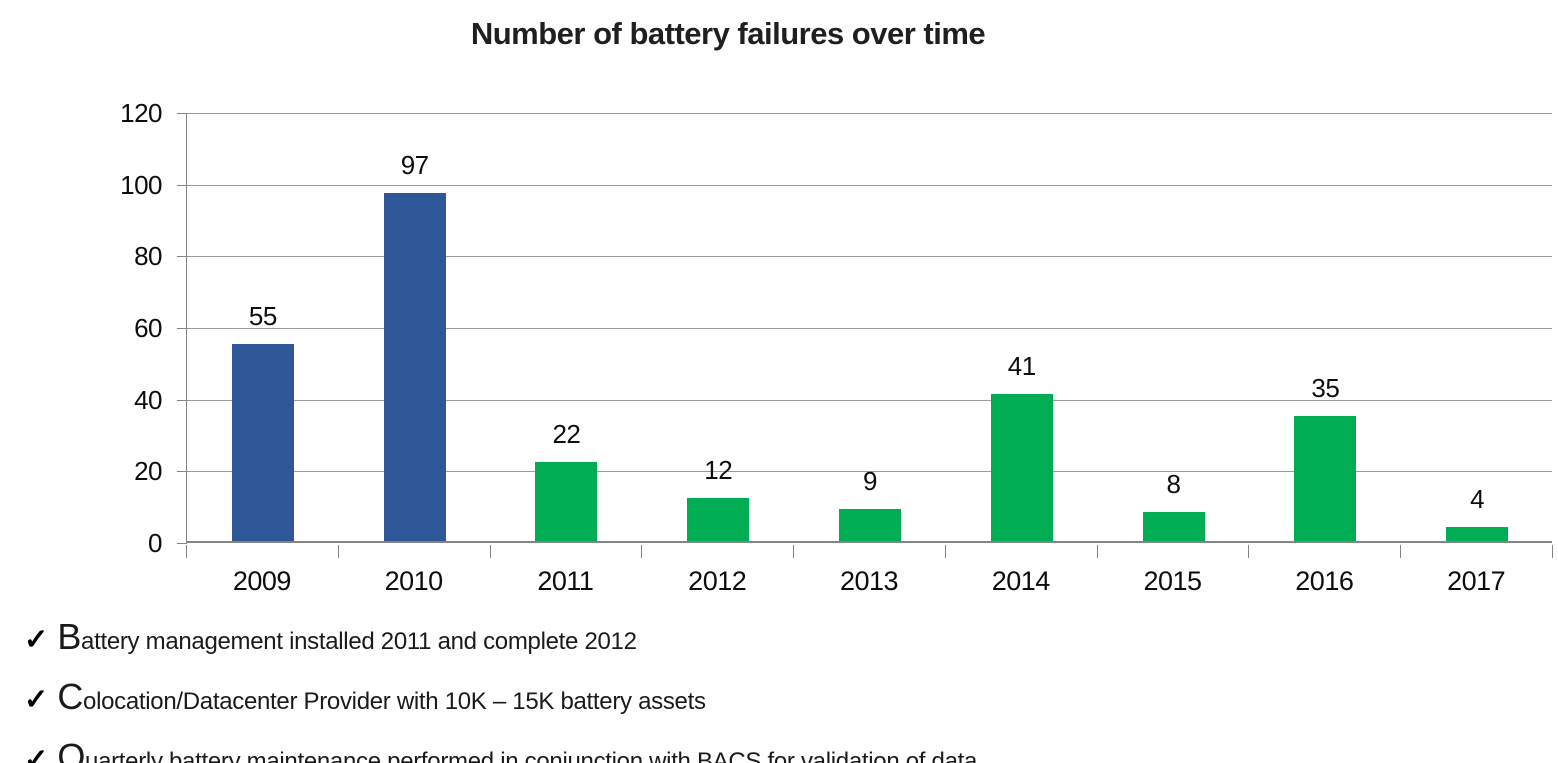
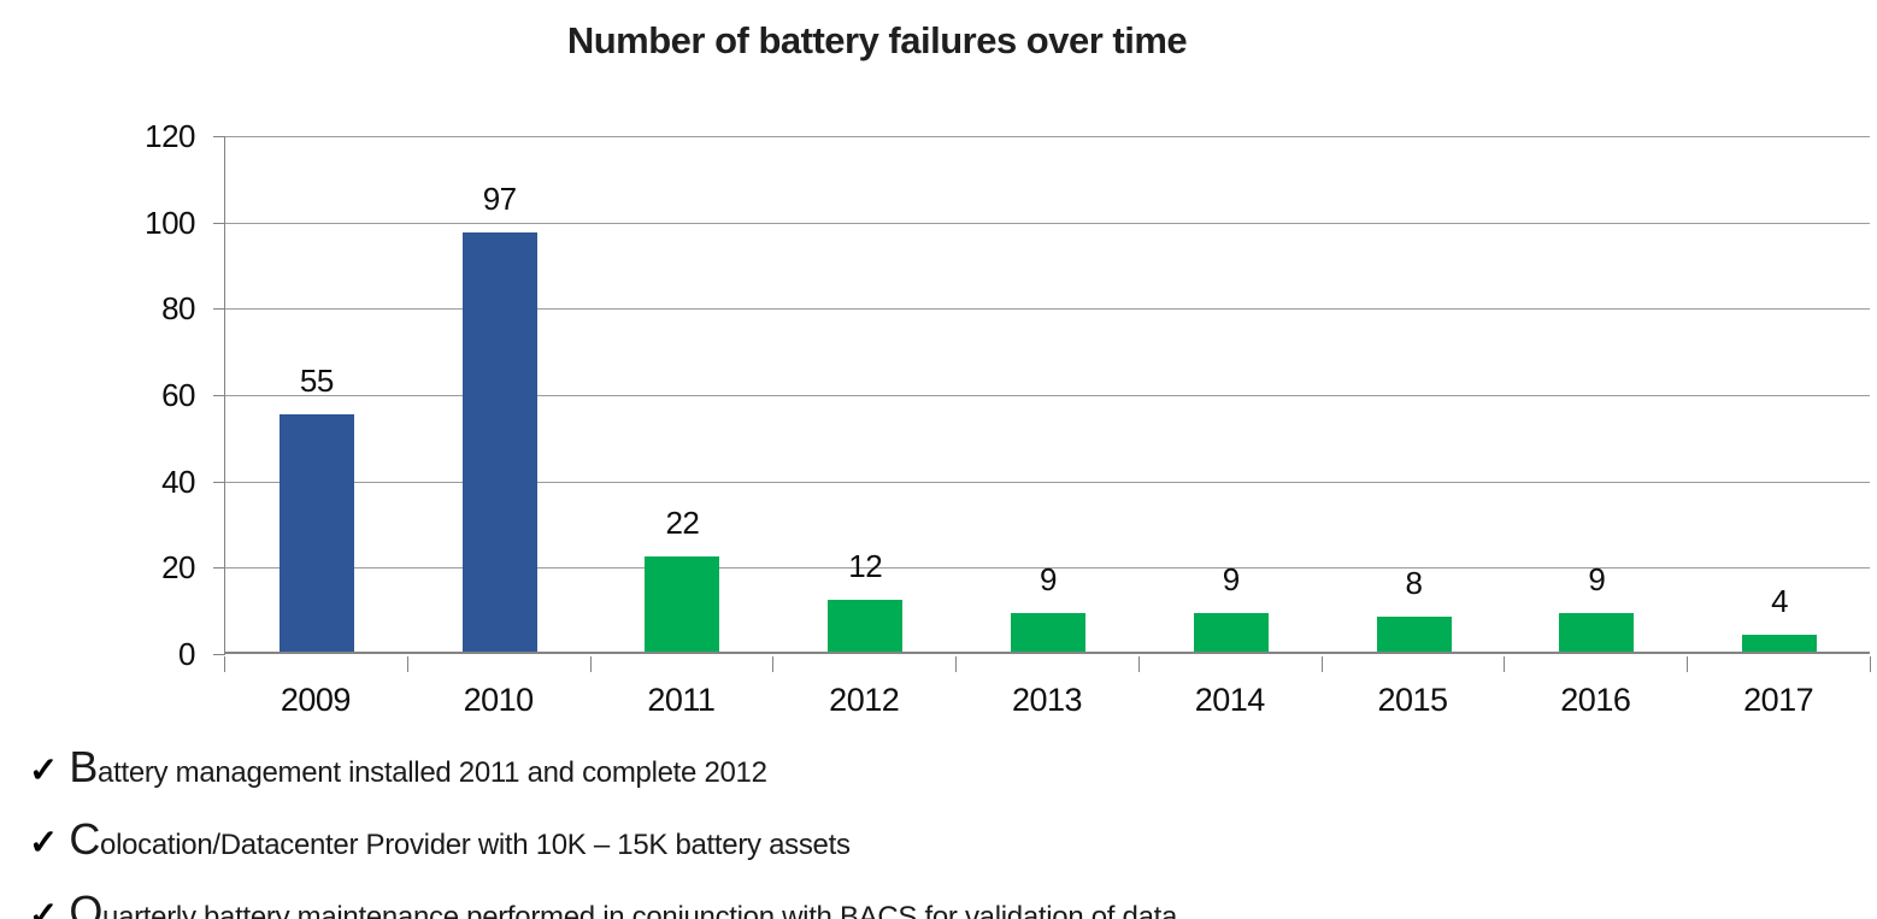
2014: 41 -> 9
2016: 35 -> 9
